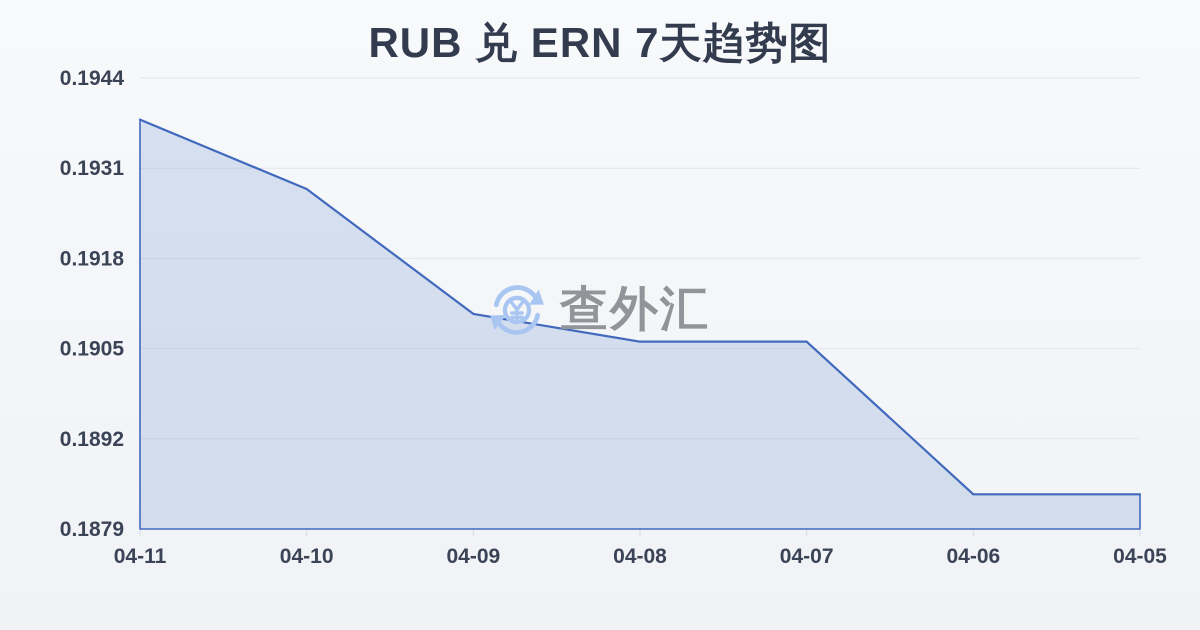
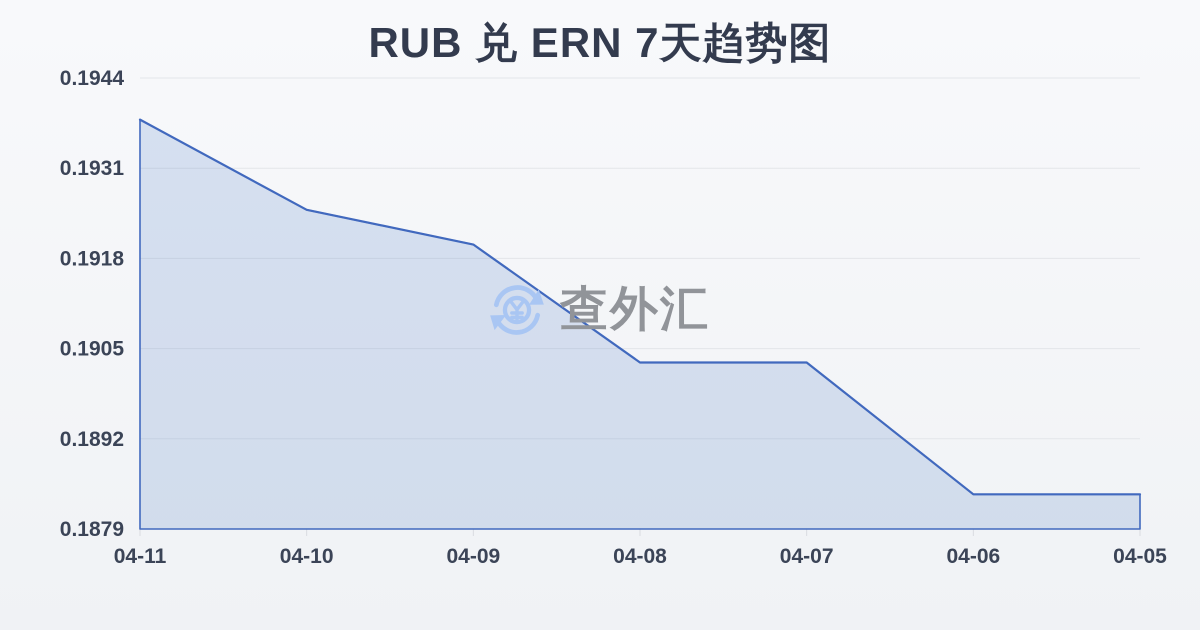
04-10: 0.1928 -> 0.1925
04-09: 0.1910 -> 0.1920
04-08: 0.1906 -> 0.1903
04-07: 0.1906 -> 0.1903
